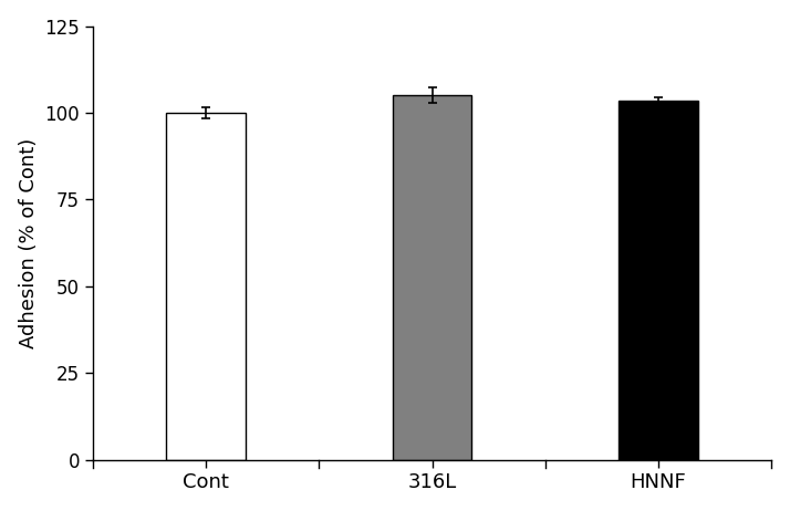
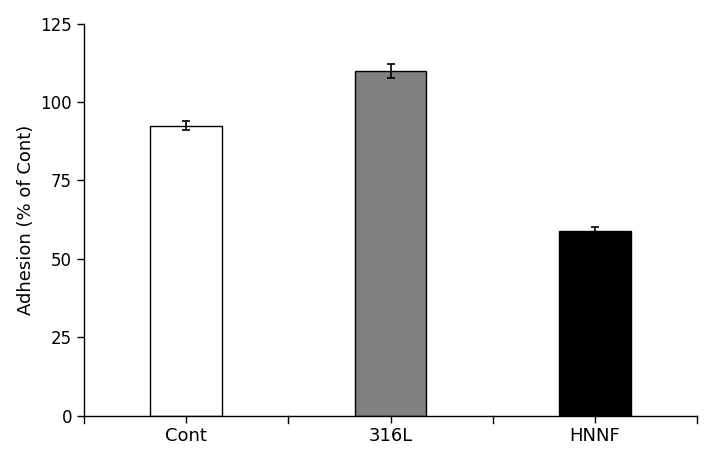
Cont: 100.0 -> 92.5
316L: 105.0 -> 110.0
HNNF: 103.5 -> 59.0
